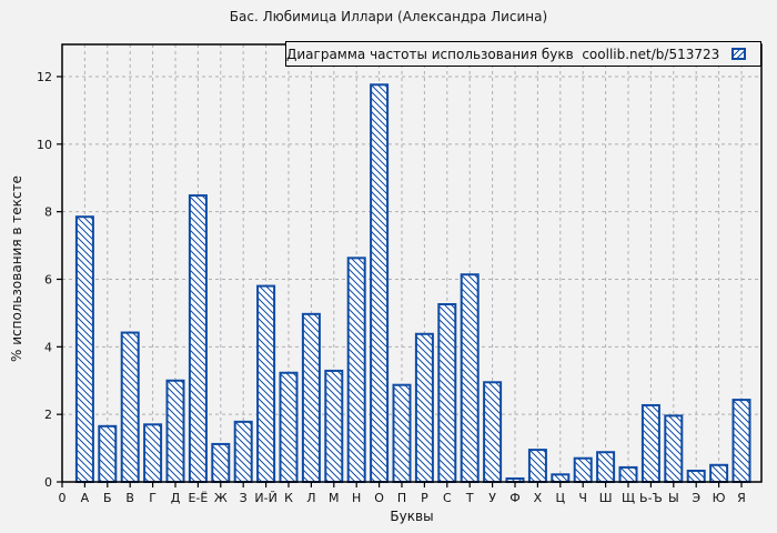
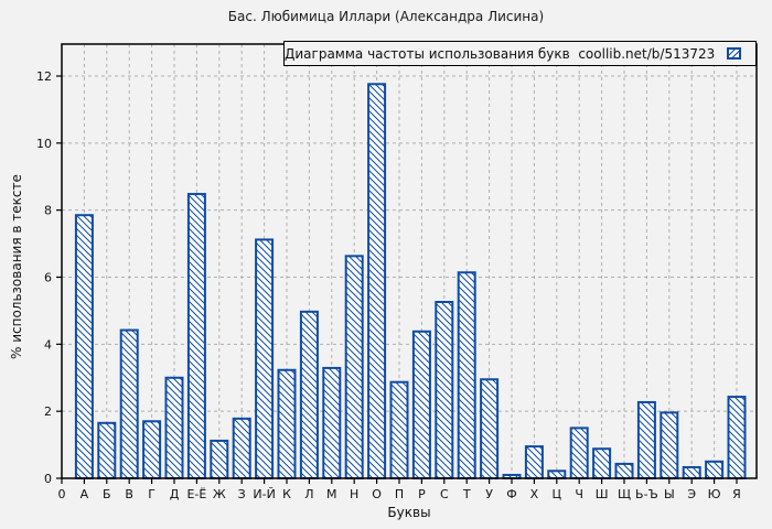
И-Й: 5.8 -> 7.1
Ч: 0.7 -> 1.5
